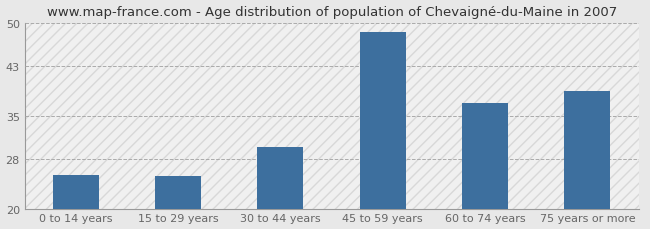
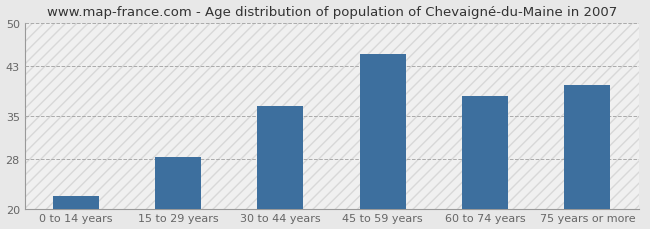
0 to 14 years: 25.5 -> 22.0
15 to 29 years: 25.2 -> 28.4
30 to 44 years: 30.0 -> 36.6
45 to 59 years: 48.5 -> 45.0
60 to 74 years: 37.0 -> 38.2
75 years or more: 39.0 -> 40.0
